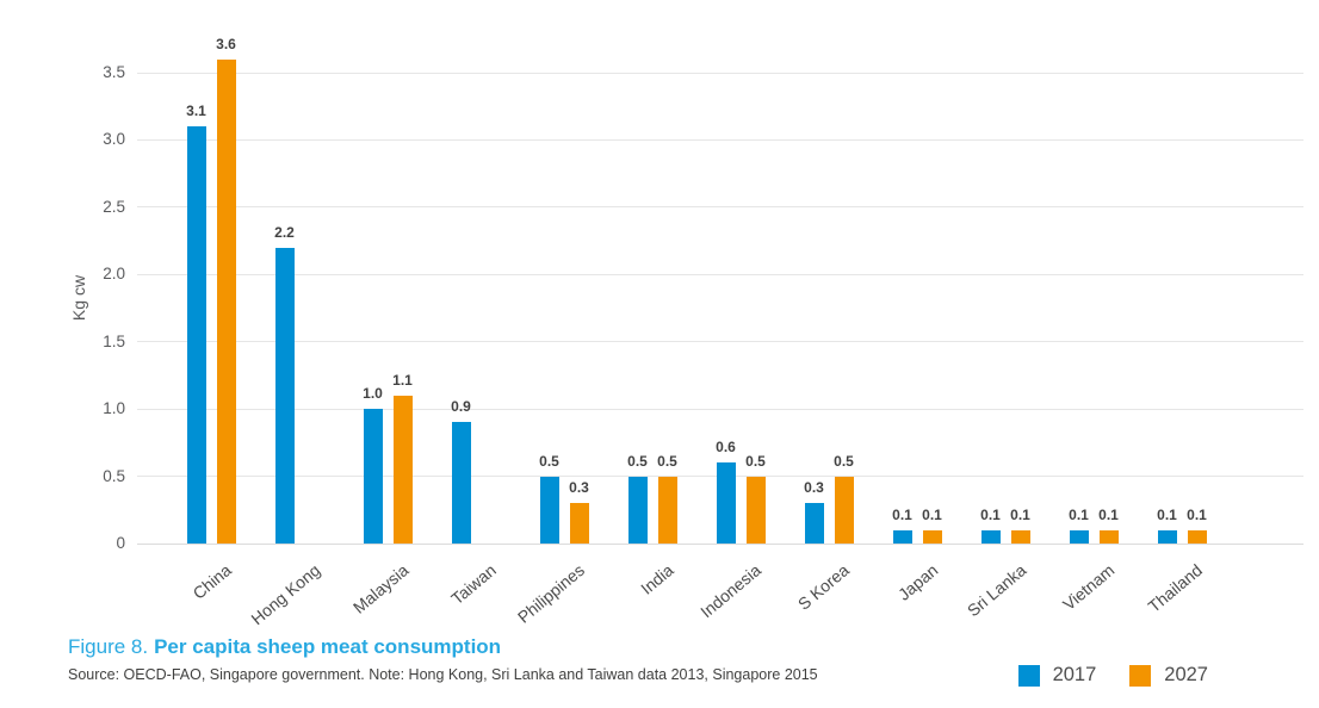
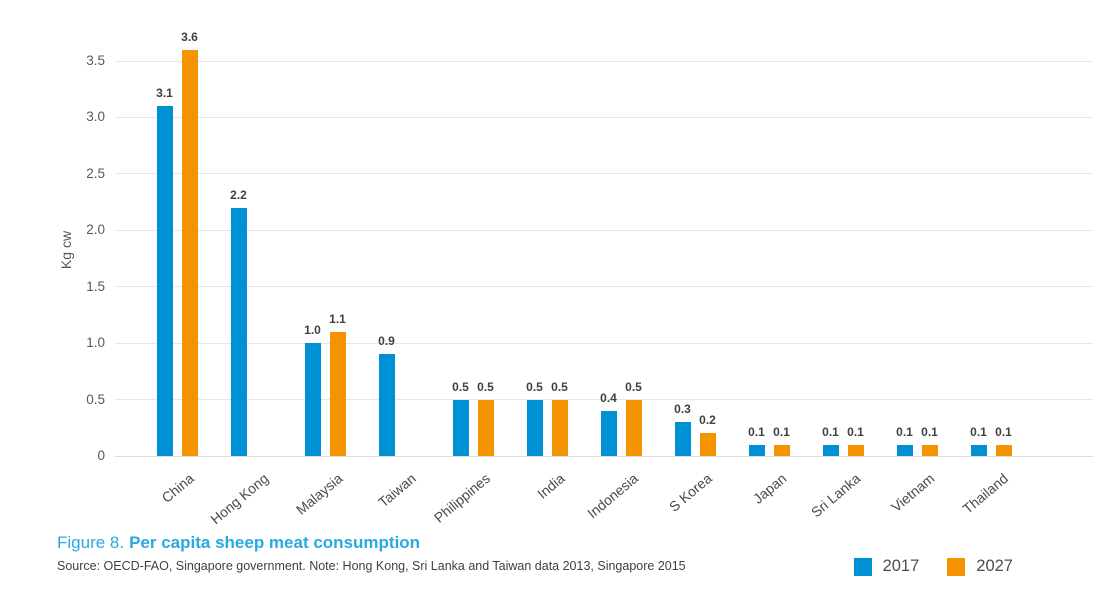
2027/Philippines: 0.3 -> 0.5
2017/Indonesia: 0.6 -> 0.4
2027/S Korea: 0.5 -> 0.2
